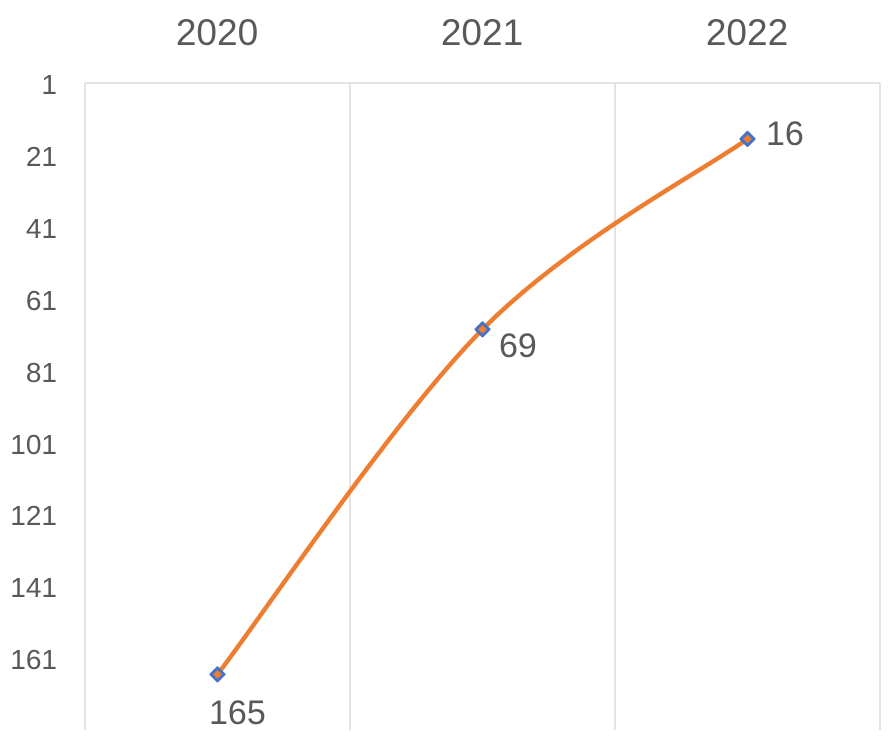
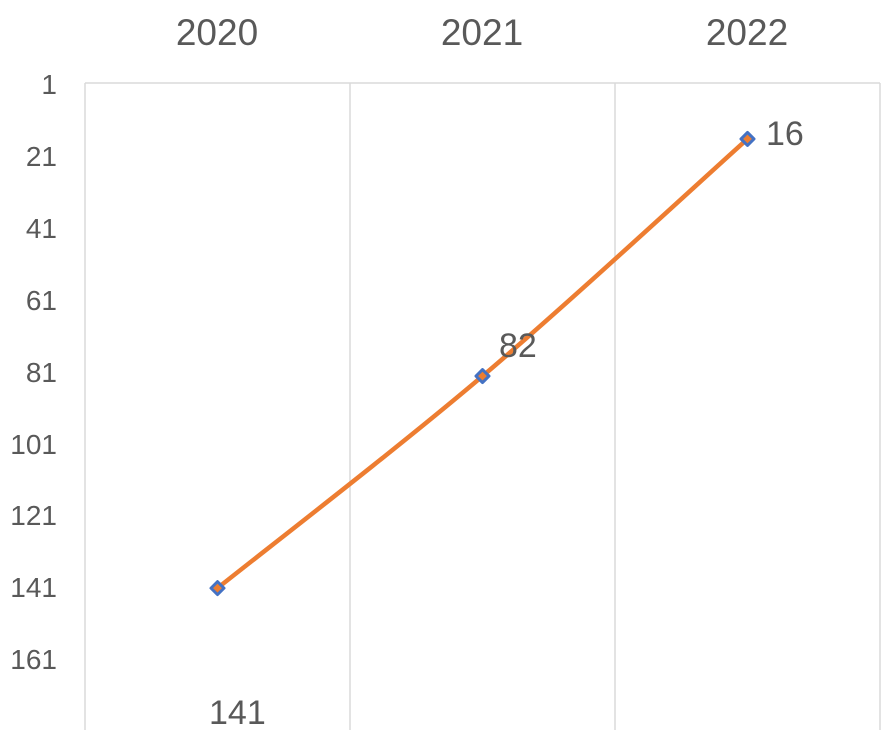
2020: 165 -> 141
2021: 69 -> 82
